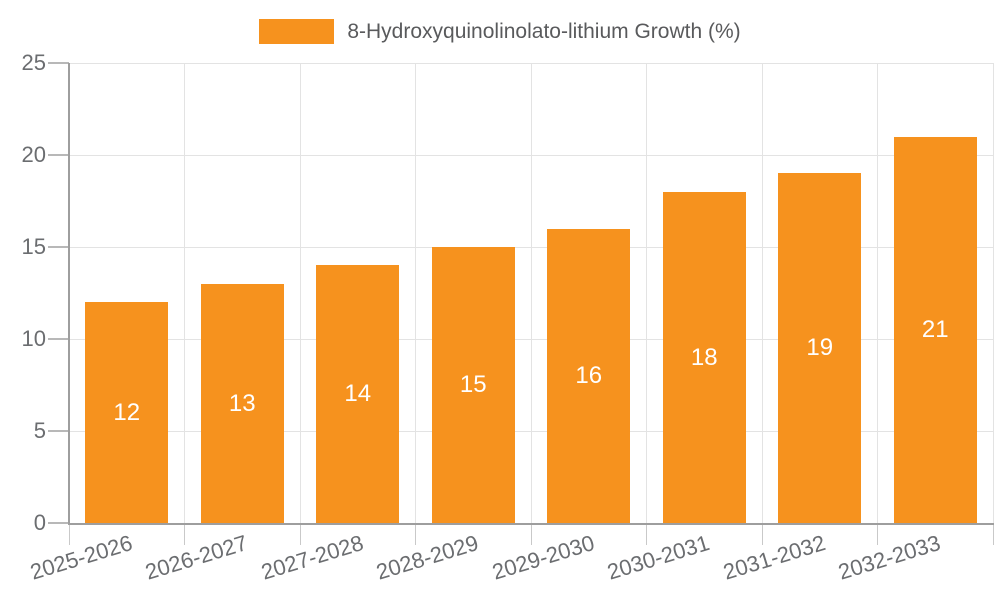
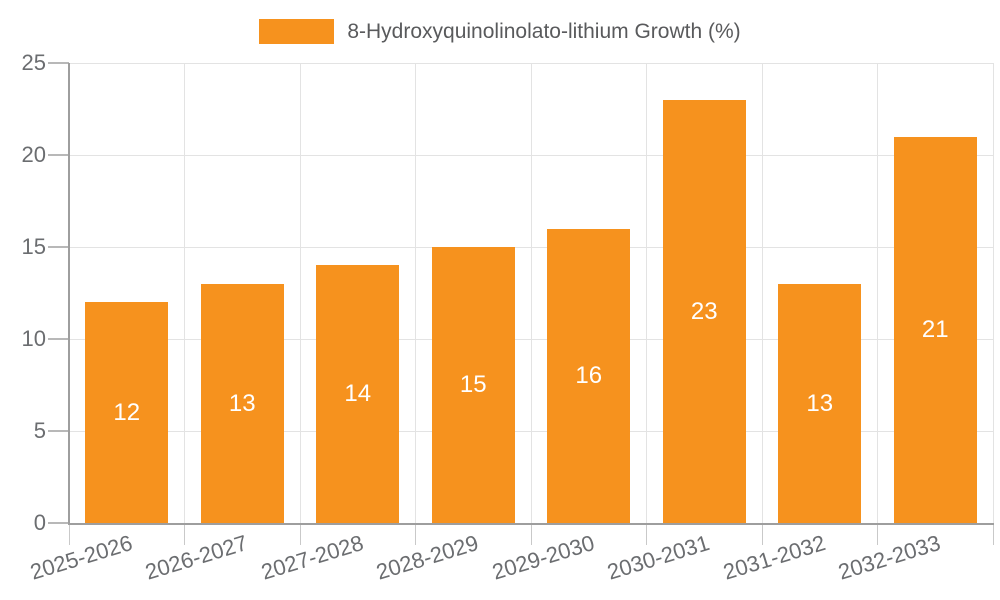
2030-2031: 18 -> 23
2031-2032: 19 -> 13
